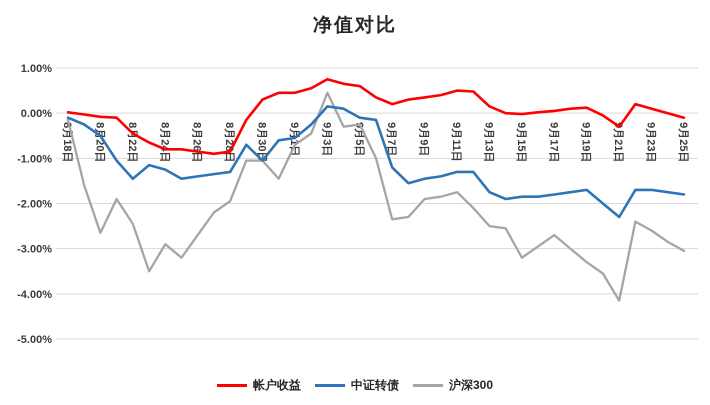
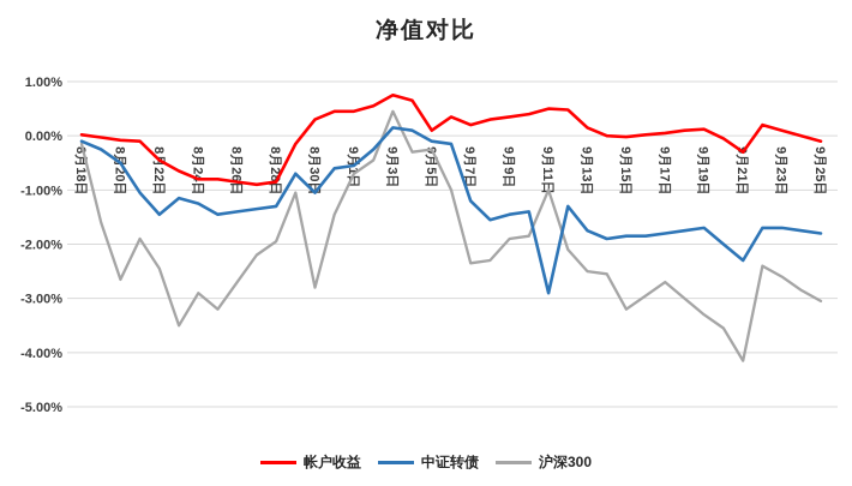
沪深300/8月30日: -1.1% -> -2.8%
帐户收益/9月5日: 0.6% -> 0.1%
中证转债/9月11日: -1.3% -> -2.9%
沪深300/9月11日: -1.8% -> -1.0%
